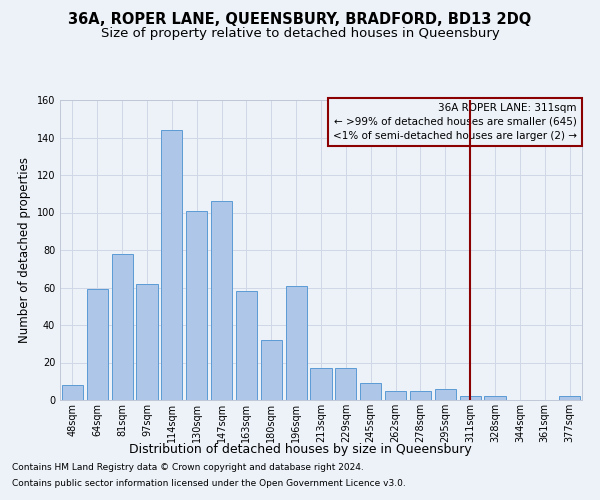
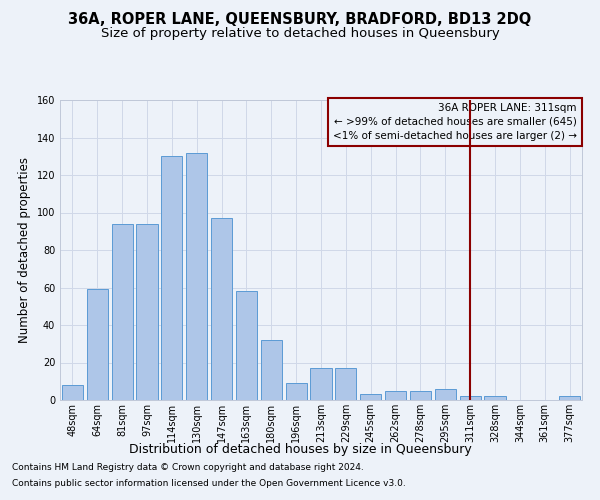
81sqm: 78 -> 94
97sqm: 62 -> 94
114sqm: 144 -> 130
130sqm: 101 -> 132
147sqm: 106 -> 97
196sqm: 61 -> 9
245sqm: 9 -> 3
